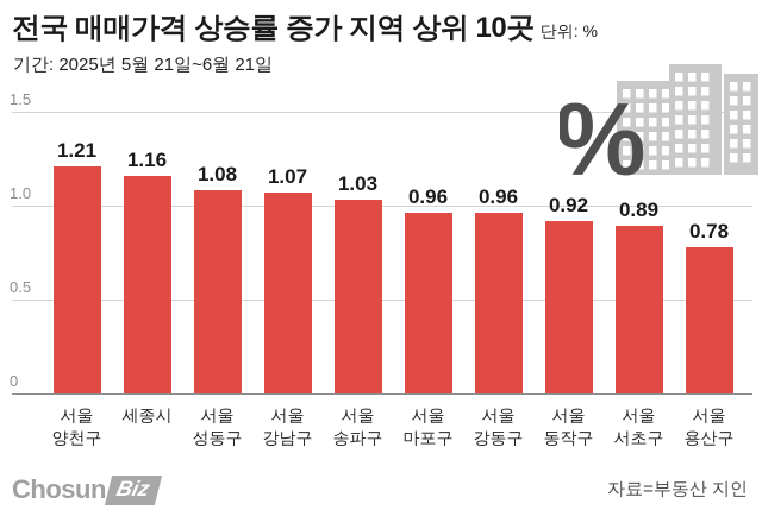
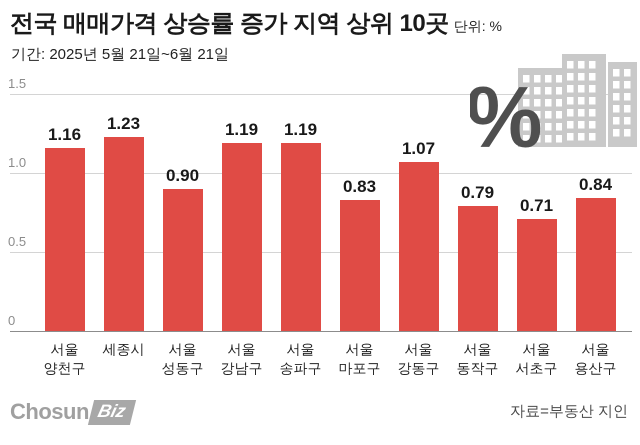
서울 양천구: 1.21 -> 1.16
세종시: 1.16 -> 1.23
서울 성동구: 1.08 -> 0.90
서울 강남구: 1.07 -> 1.19
서울 송파구: 1.03 -> 1.19
서울 마포구: 0.96 -> 0.83
서울 강동구: 0.96 -> 1.07
서울 동작구: 0.92 -> 0.79
서울 서초구: 0.89 -> 0.71
서울 용산구: 0.78 -> 0.84
